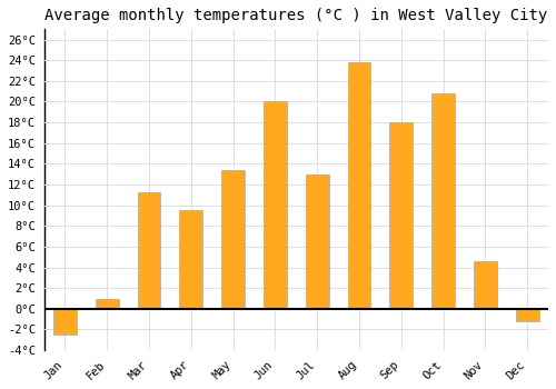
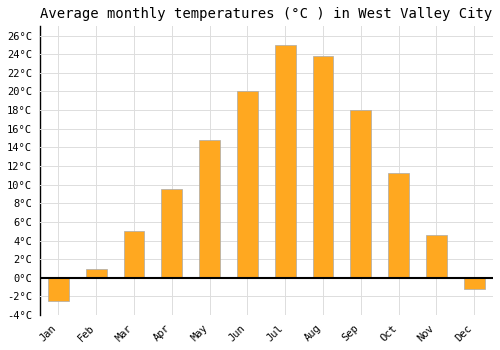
Mar: 11.2°C -> 5.0°C
May: 13.4°C -> 14.8°C
Jul: 13.0°C -> 25.0°C
Oct: 20.8°C -> 11.2°C
